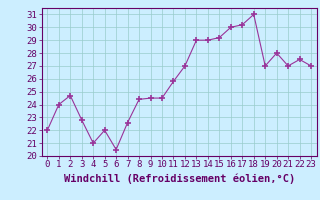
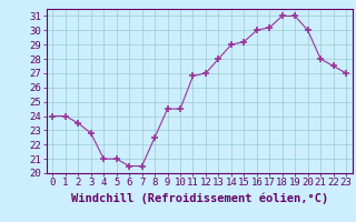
0: 22.0 -> 24.0
2: 24.7 -> 23.5
5: 22.0 -> 21.0
7: 22.6 -> 20.5
8: 24.4 -> 22.5
11: 25.8 -> 26.8
13: 29.0 -> 28.0
19: 27.0 -> 31.0
20: 28.0 -> 30.0
21: 27.0 -> 28.0
